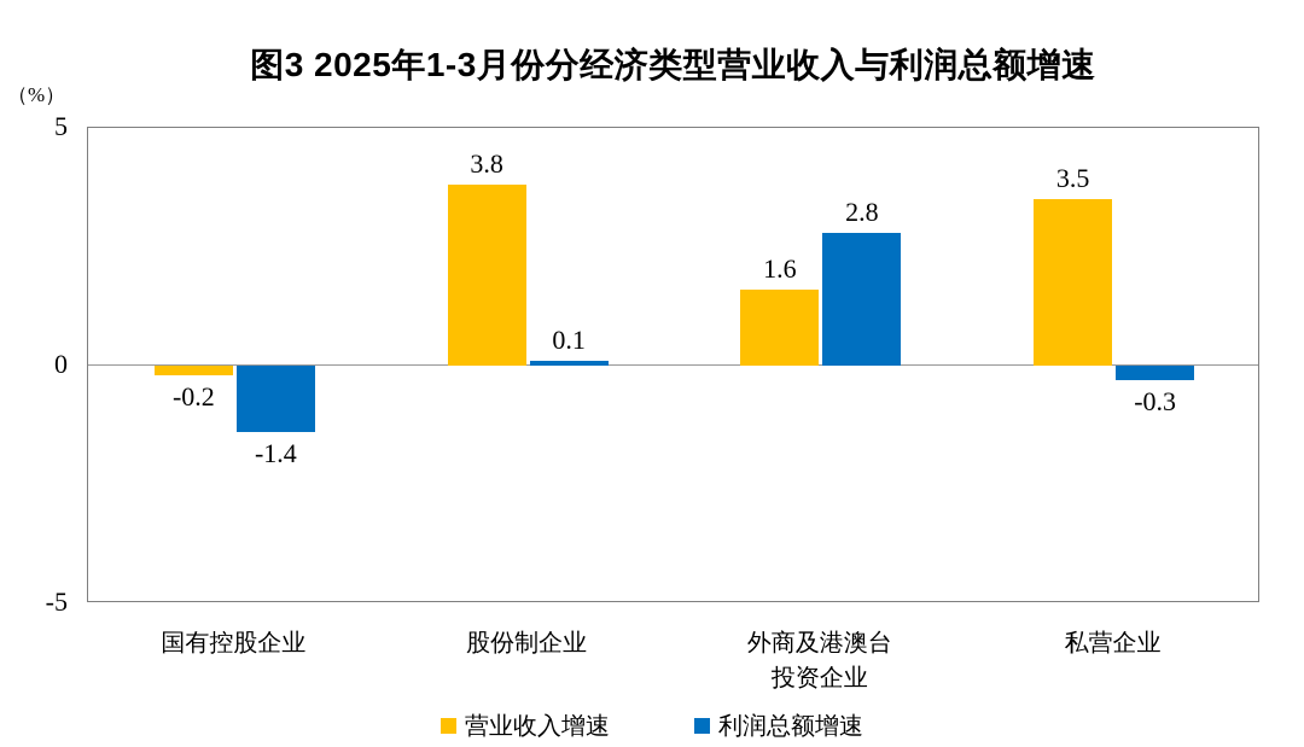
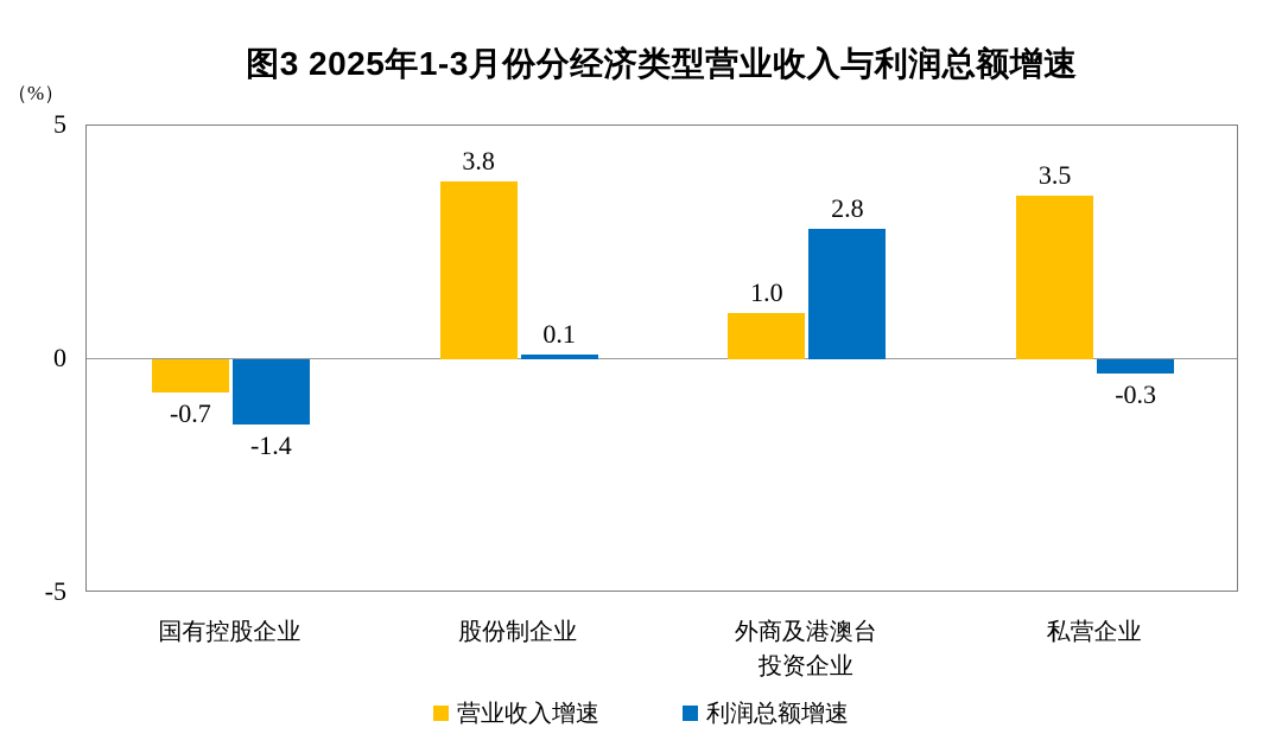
营业收入增速/国有控股企业: -0.2 -> -0.7
营业收入增速/外商及港澳台 投资企业: 1.6 -> 1.0
